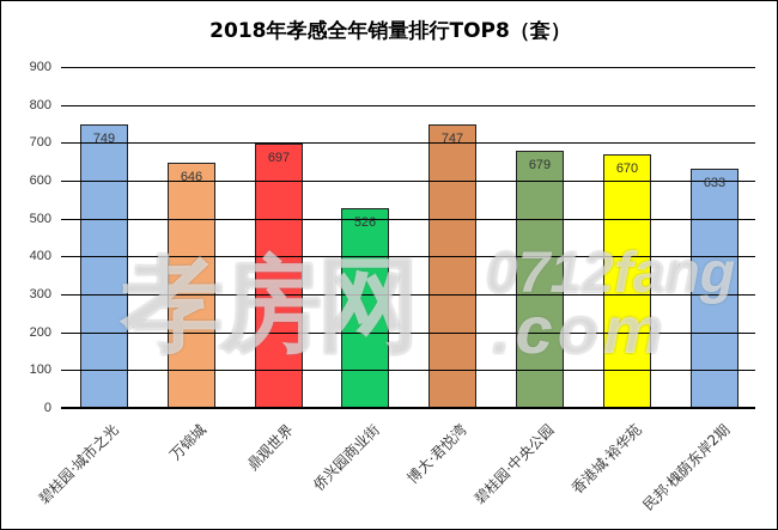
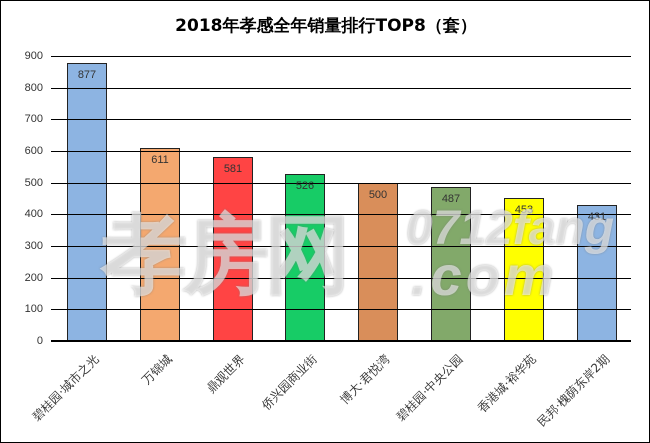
碧桂园·城市之光: 749 -> 877
万锦城: 646 -> 611
鼎观世界: 697 -> 581
博大·君悦湾: 747 -> 500
碧桂园·中央公园: 679 -> 487
香港城·裕华苑: 670 -> 453
民邦·槐荫东岸2期: 633 -> 431
